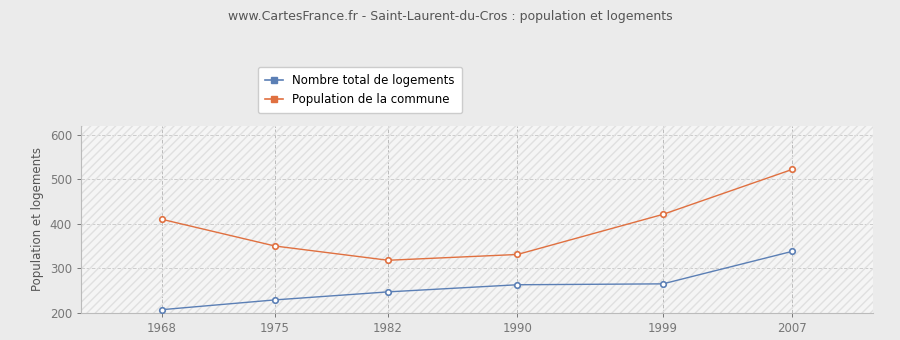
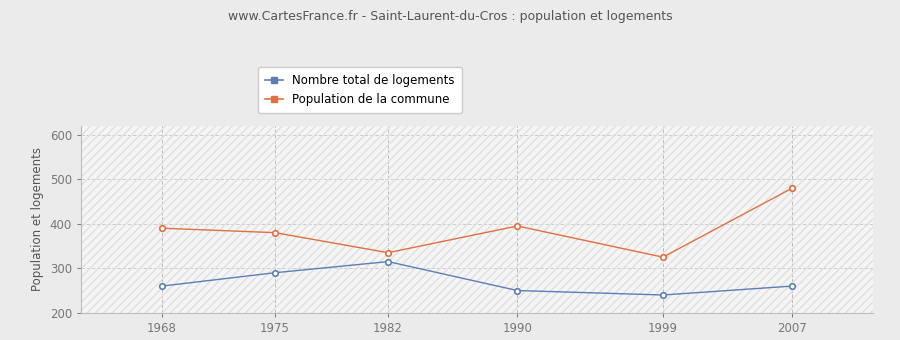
Nombre total de logements/1968: 207 -> 260
Population de la commune/1968: 410 -> 390
Nombre total de logements/1975: 229 -> 290
Population de la commune/1975: 350 -> 380
Nombre total de logements/1982: 247 -> 315
Population de la commune/1982: 318 -> 335
Nombre total de logements/1990: 263 -> 250
Population de la commune/1990: 331 -> 395
Nombre total de logements/1999: 265 -> 240
Population de la commune/1999: 421 -> 325
Nombre total de logements/2007: 338 -> 260
Population de la commune/2007: 522 -> 480
